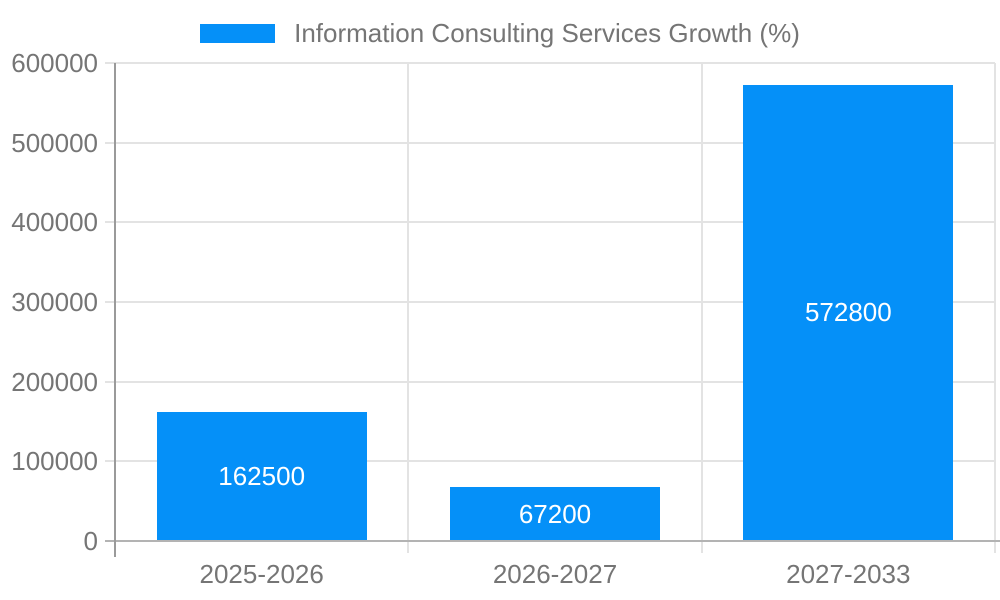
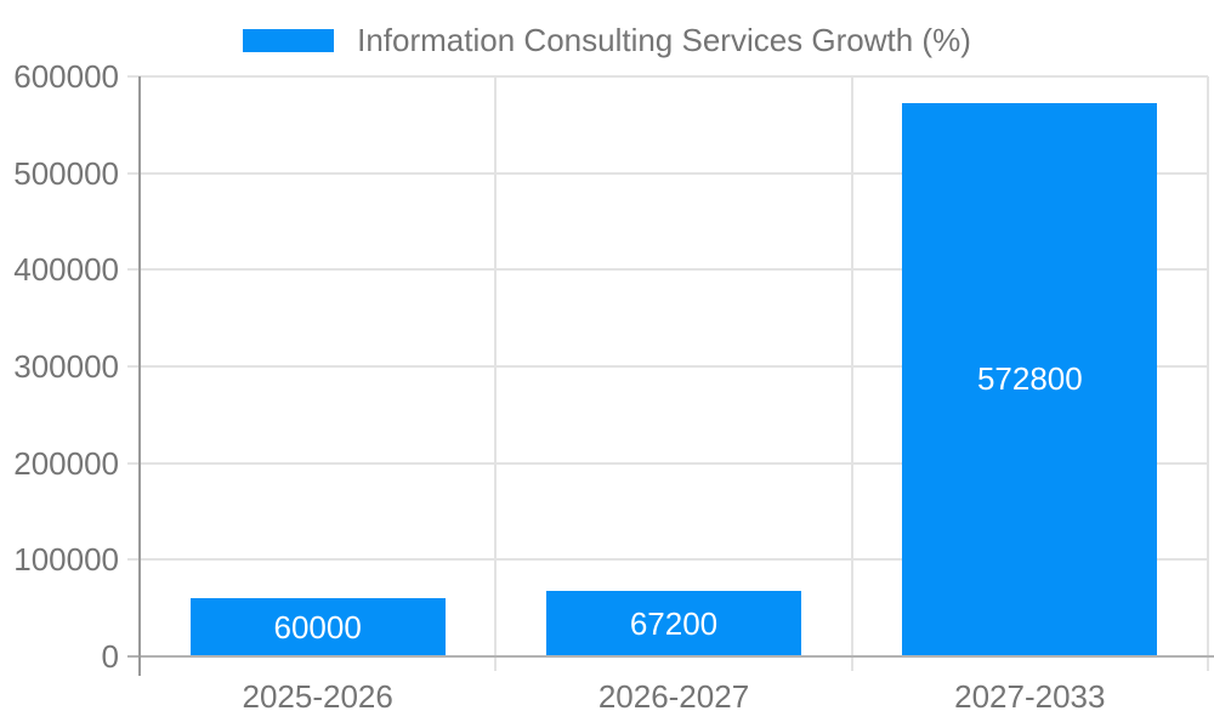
2025-2026: 162500 -> 60000
